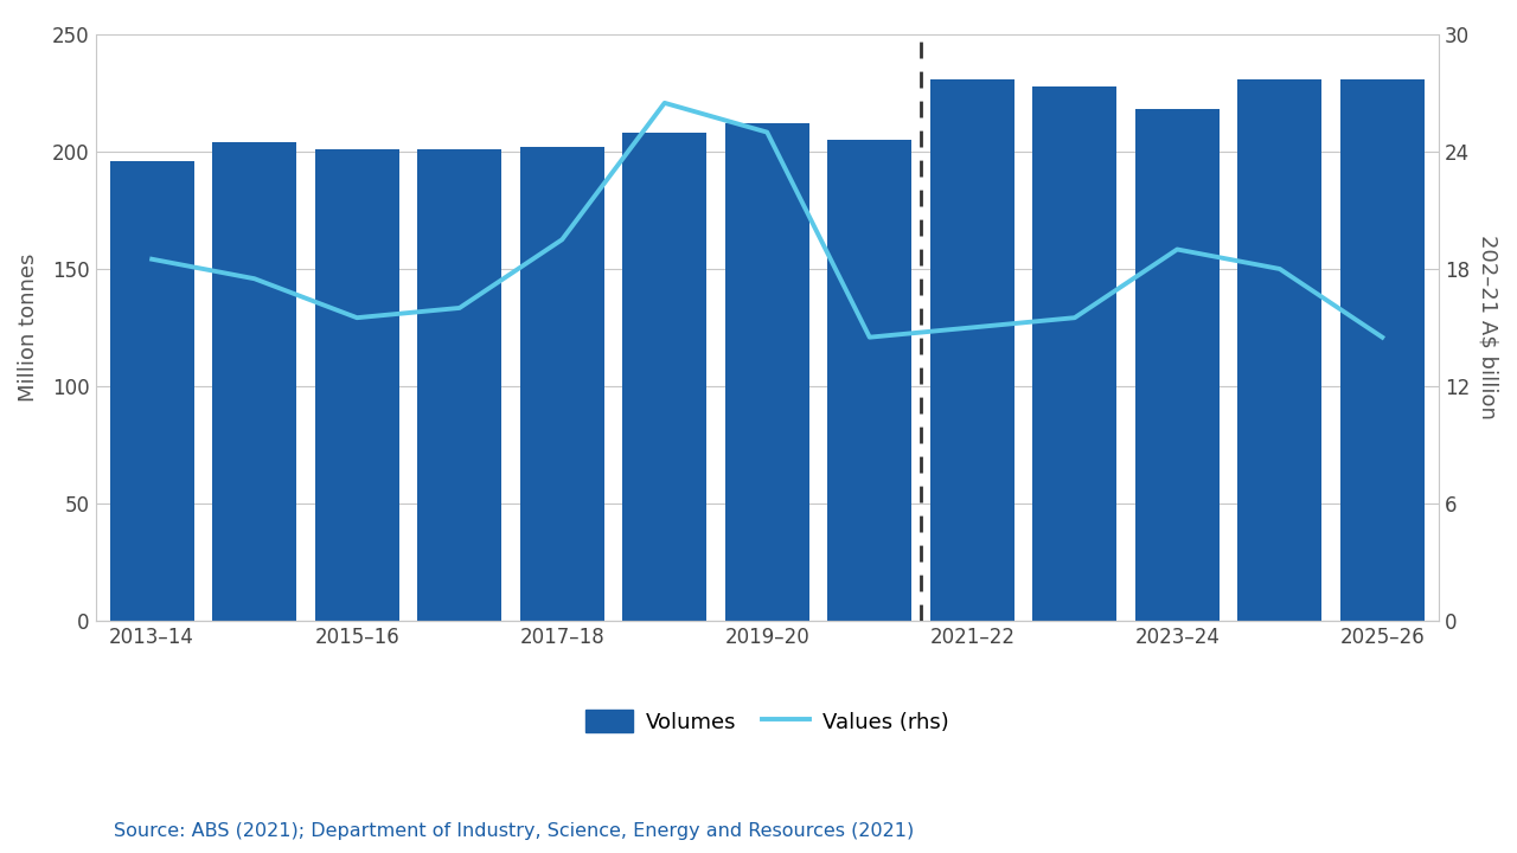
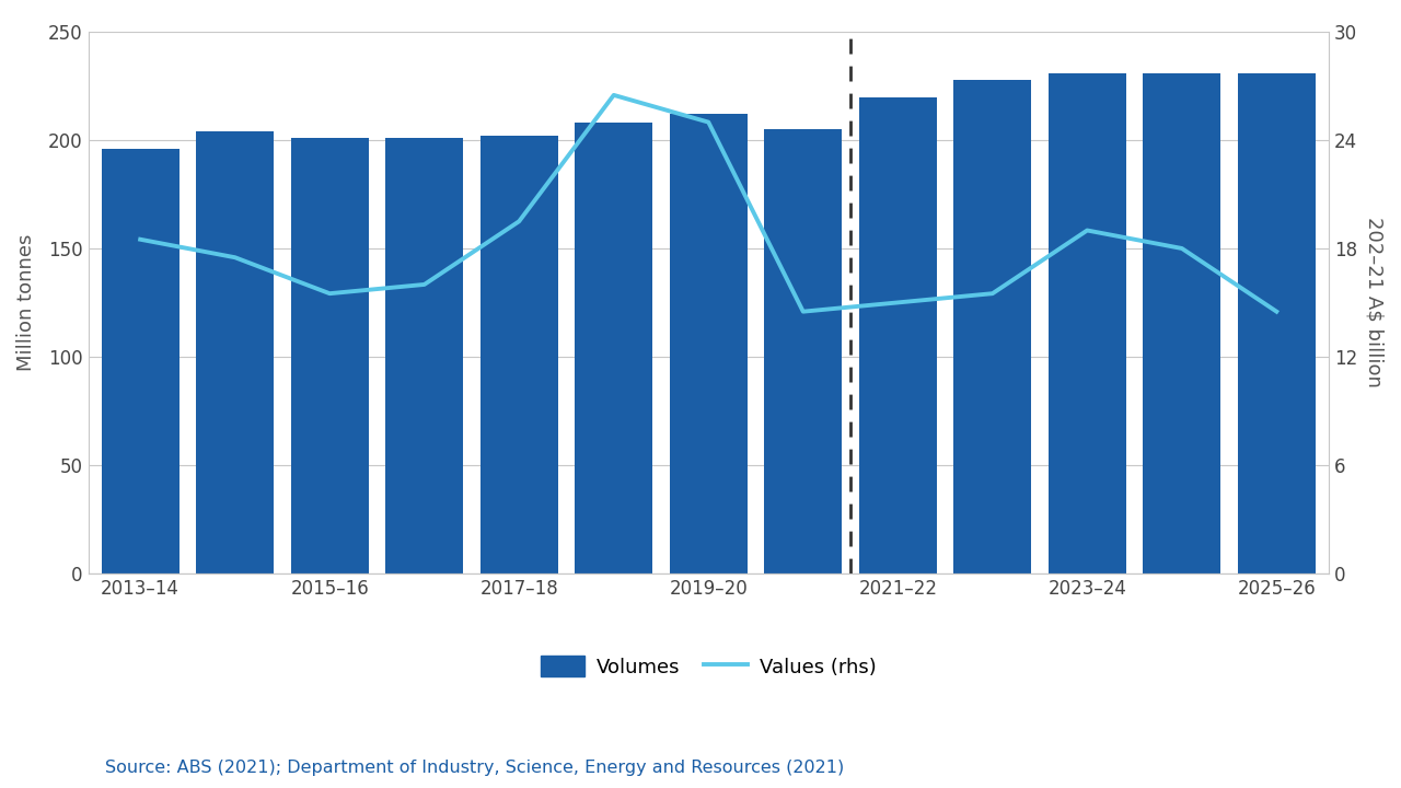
Volumes/2021–22: 231 -> 220
Volumes/2023–24: 218 -> 231
